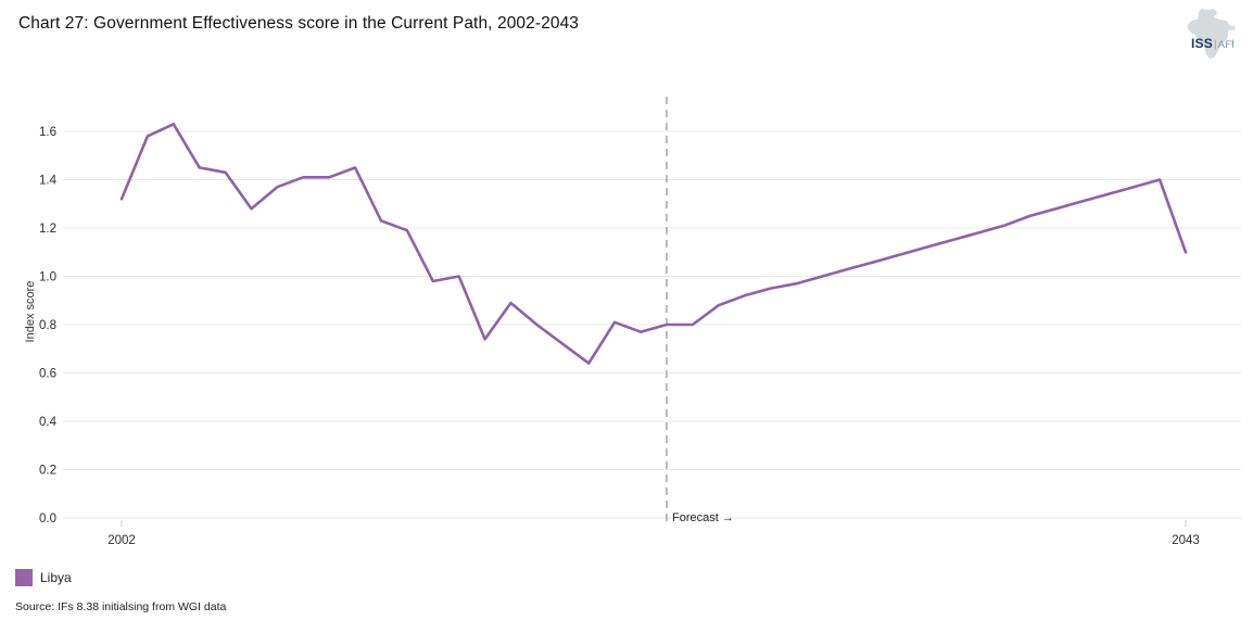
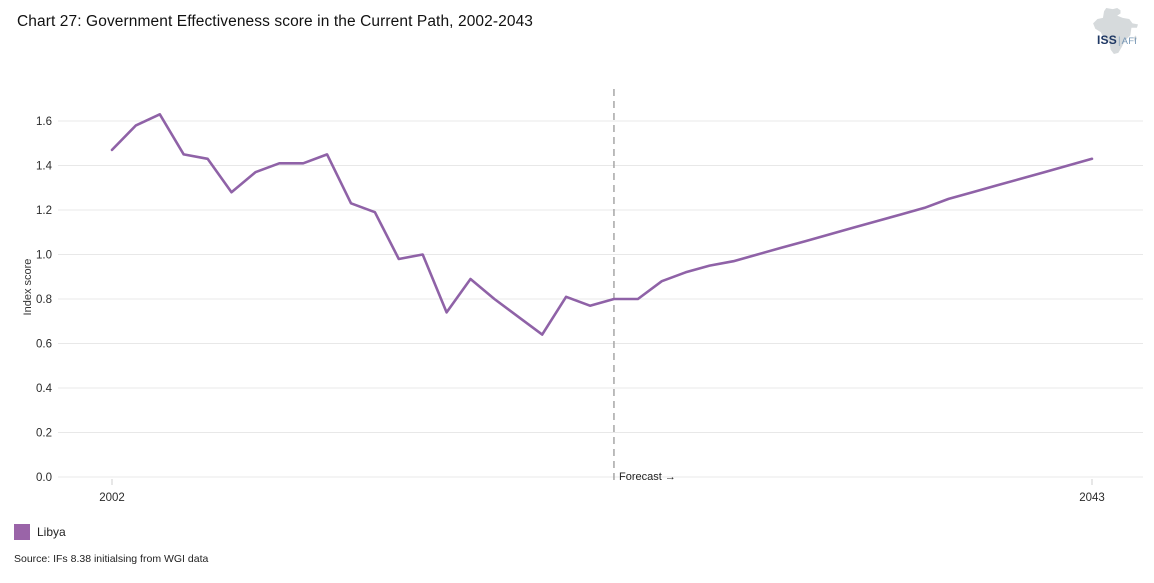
2002: 1.32 -> 1.47
2043: 1.10 -> 1.43
